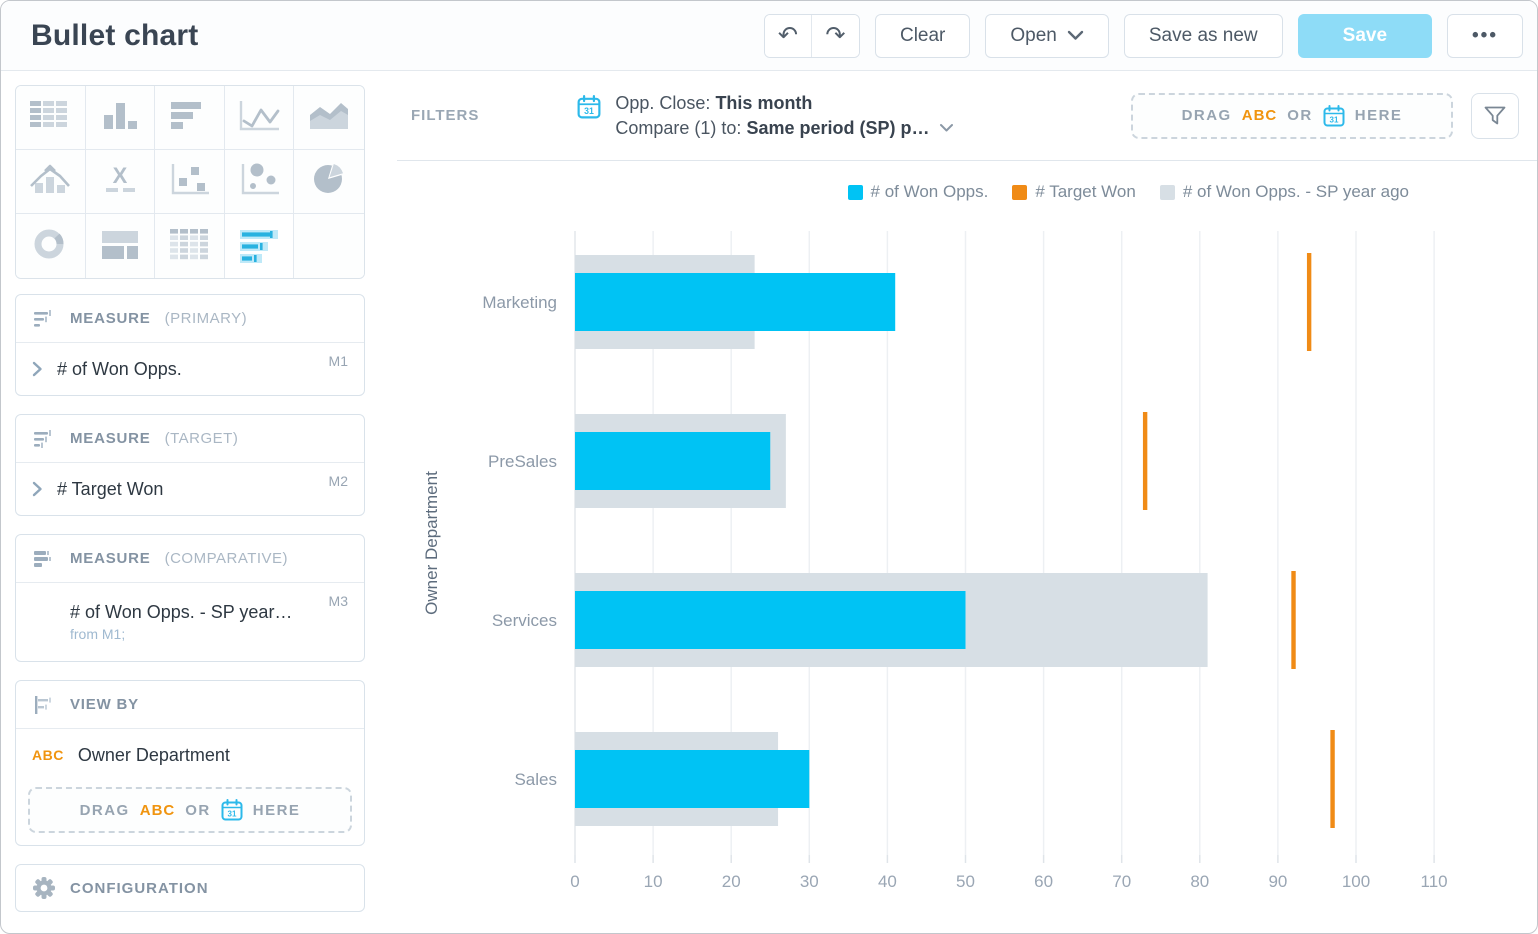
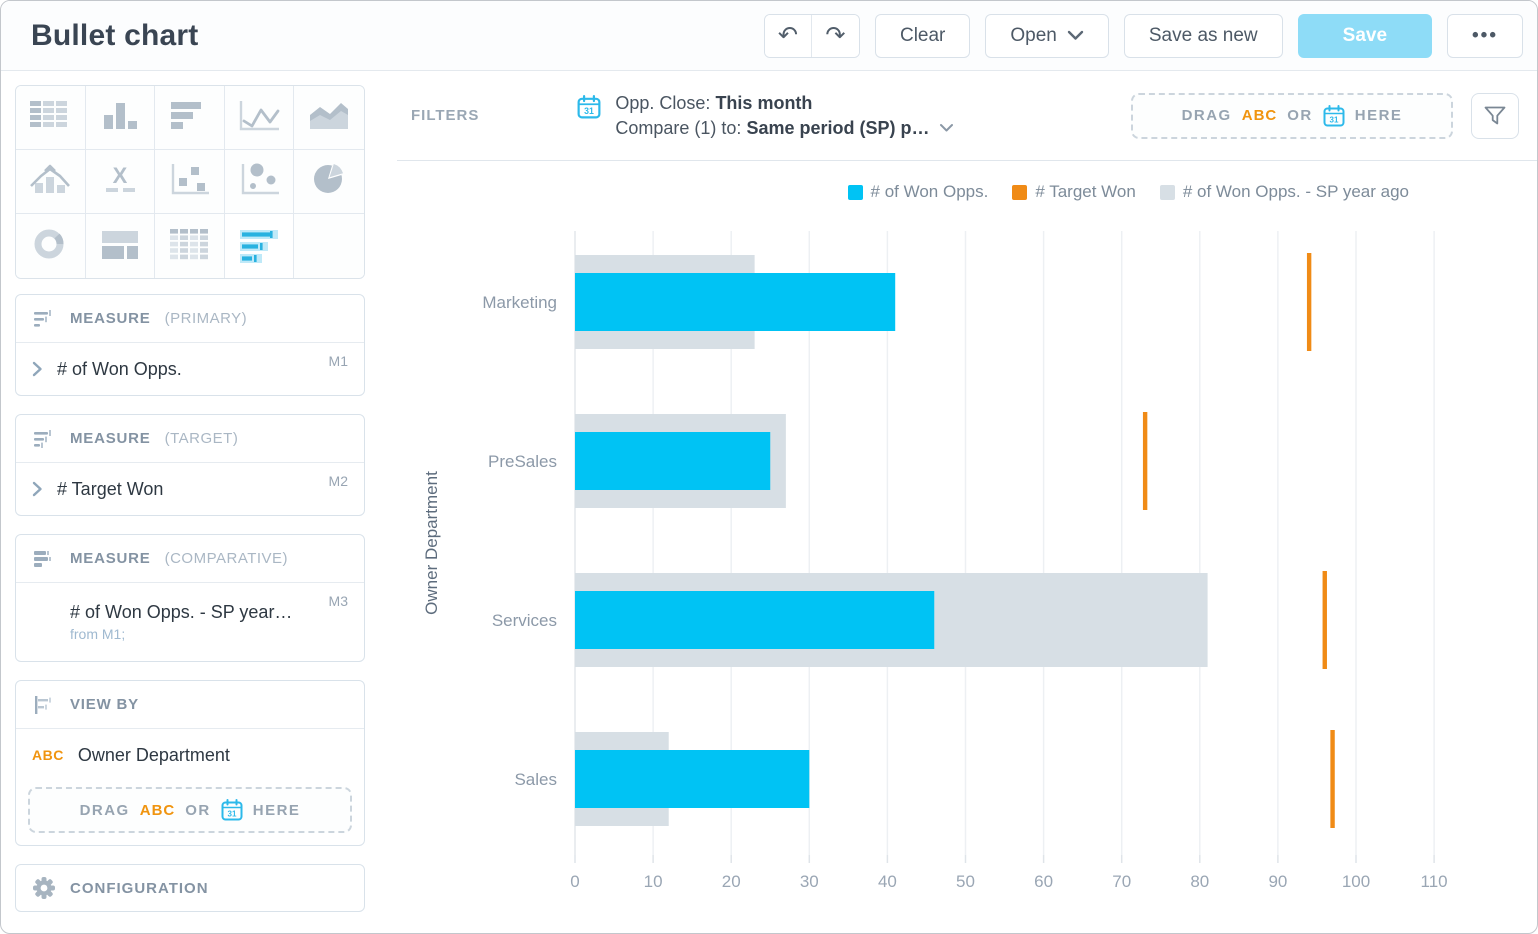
# of Won Opps./Services: 50 -> 46
# Target Won/Services: 92 -> 96
# of Won Opps. - SP year ago/Sales: 26 -> 12
